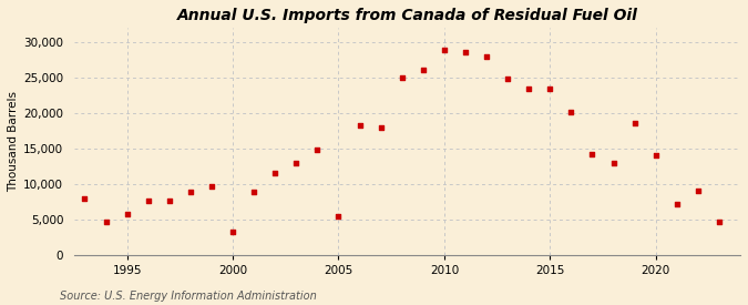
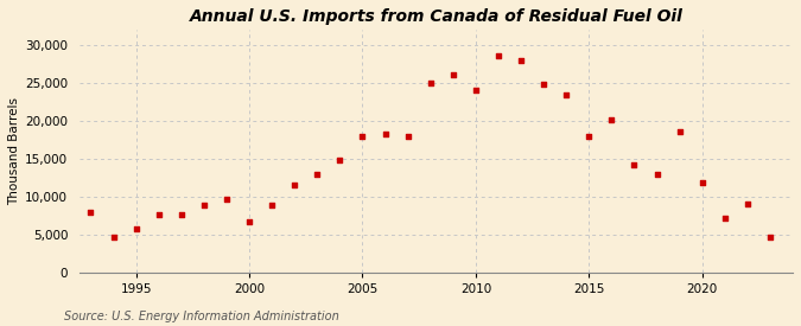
2000: 3,200 -> 6,700
2005: 5,400 -> 18,000
2010: 28,800 -> 24,000
2015: 23,400 -> 17,900
2020: 14,000 -> 11,900
